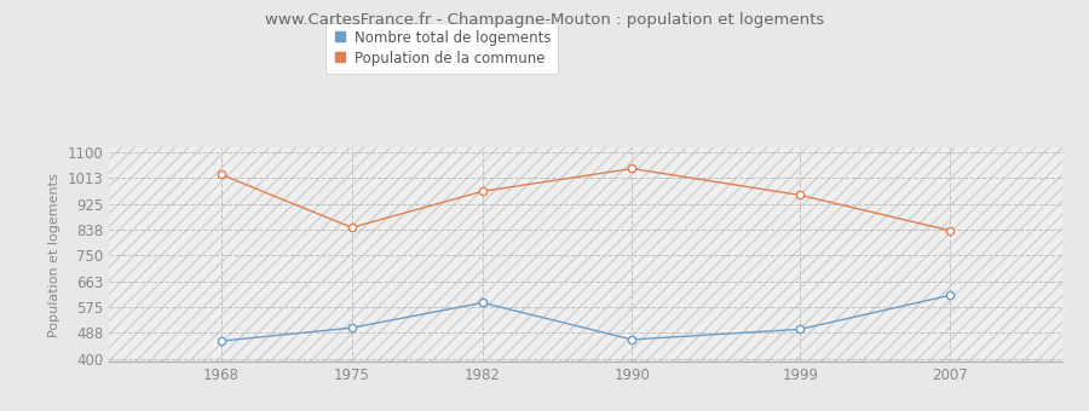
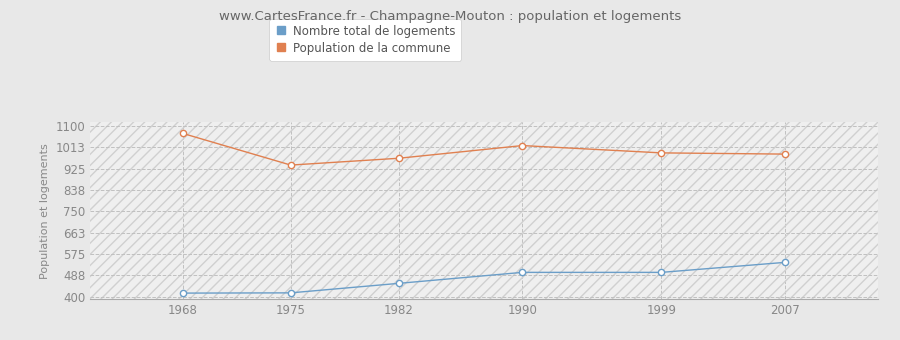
Nombre total de logements/1968: 460 -> 415
Population de la commune/1968: 1025 -> 1070
Nombre total de logements/1975: 505 -> 416
Population de la commune/1975: 845 -> 940
Nombre total de logements/1982: 590 -> 455
Nombre total de logements/1990: 465 -> 500
Population de la commune/1990: 1045 -> 1020
Population de la commune/1999: 955 -> 990
Nombre total de logements/2007: 615 -> 541
Population de la commune/2007: 835 -> 985
